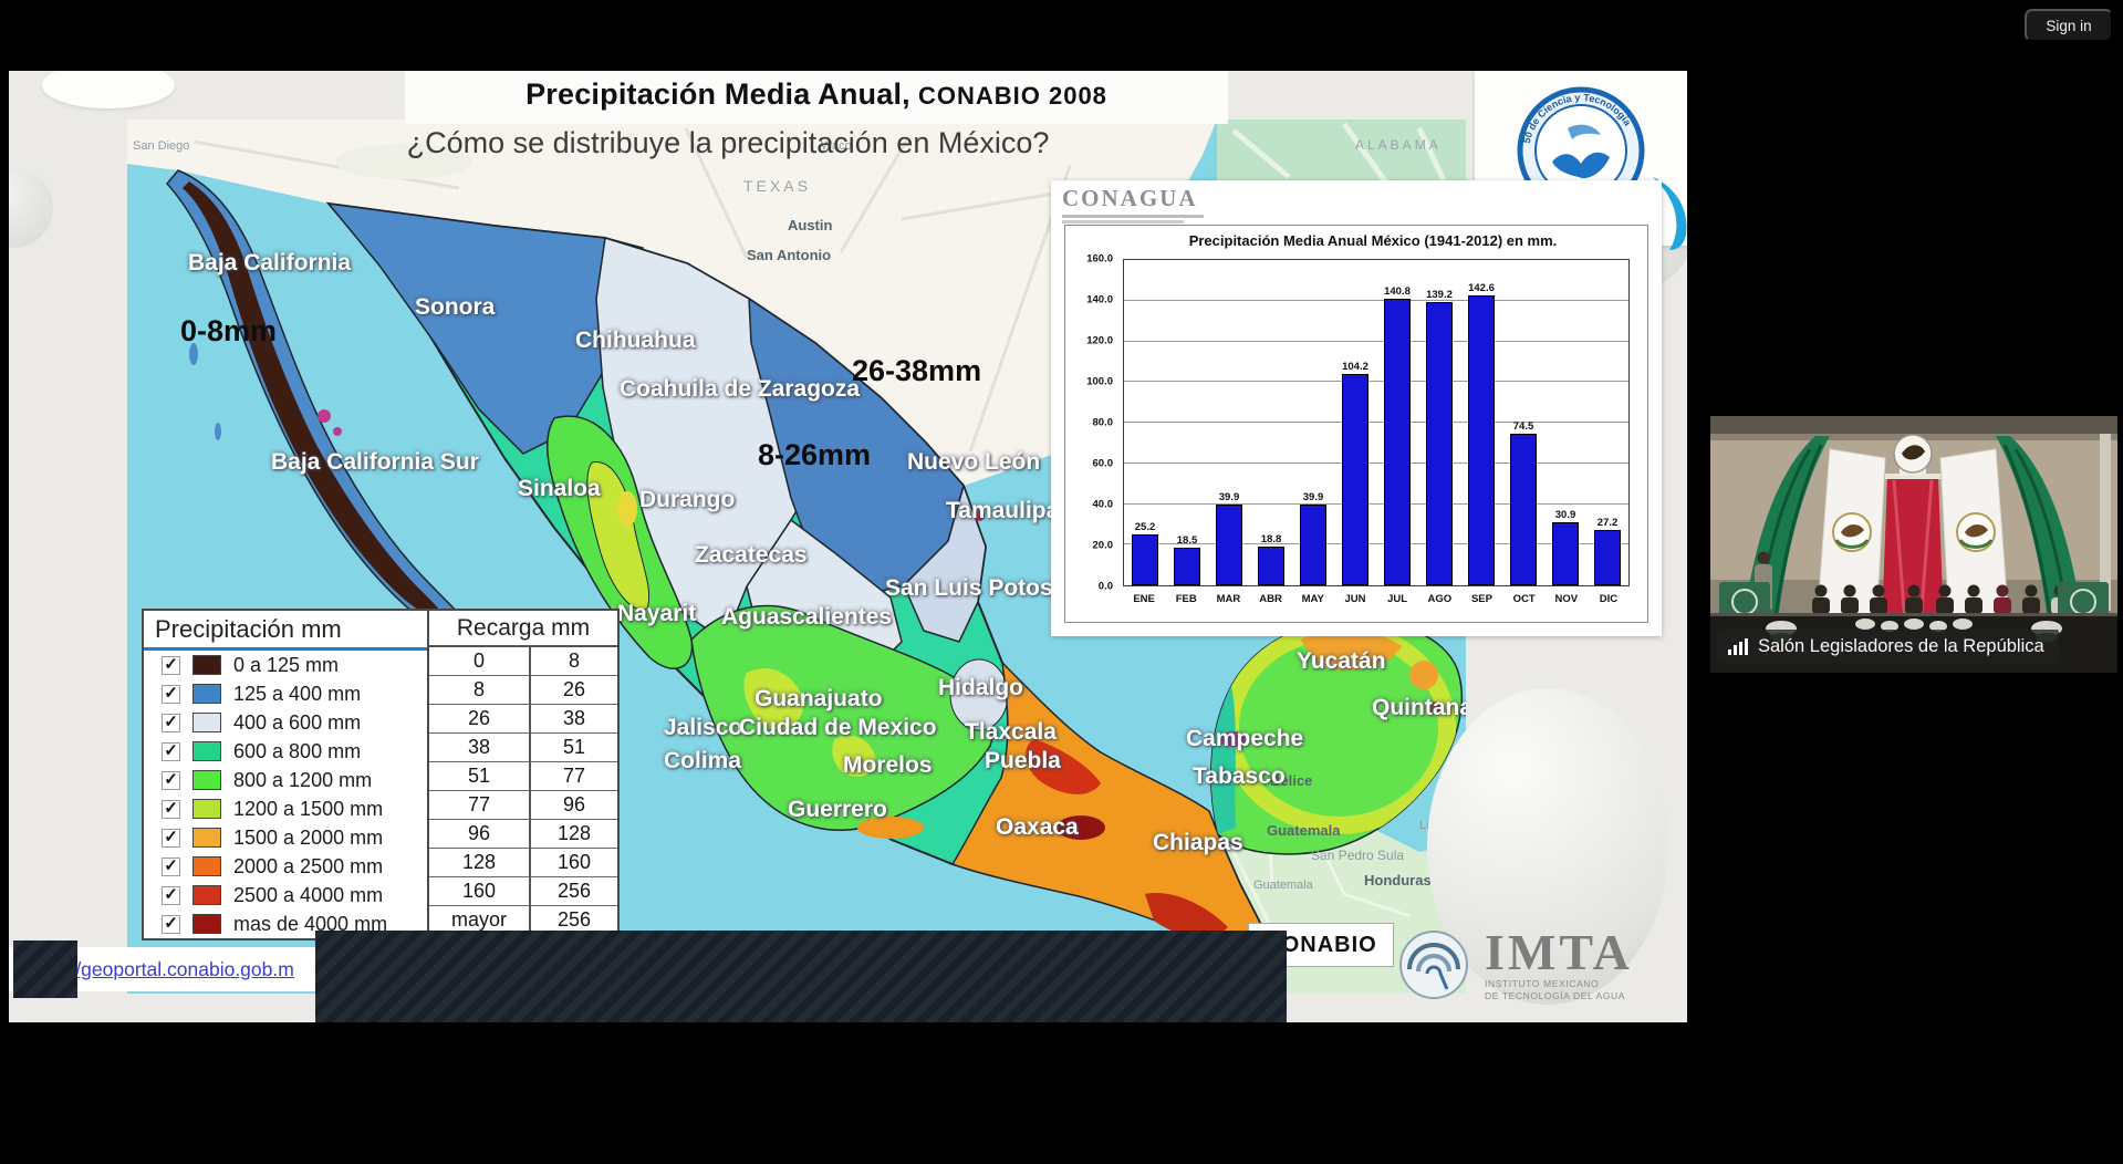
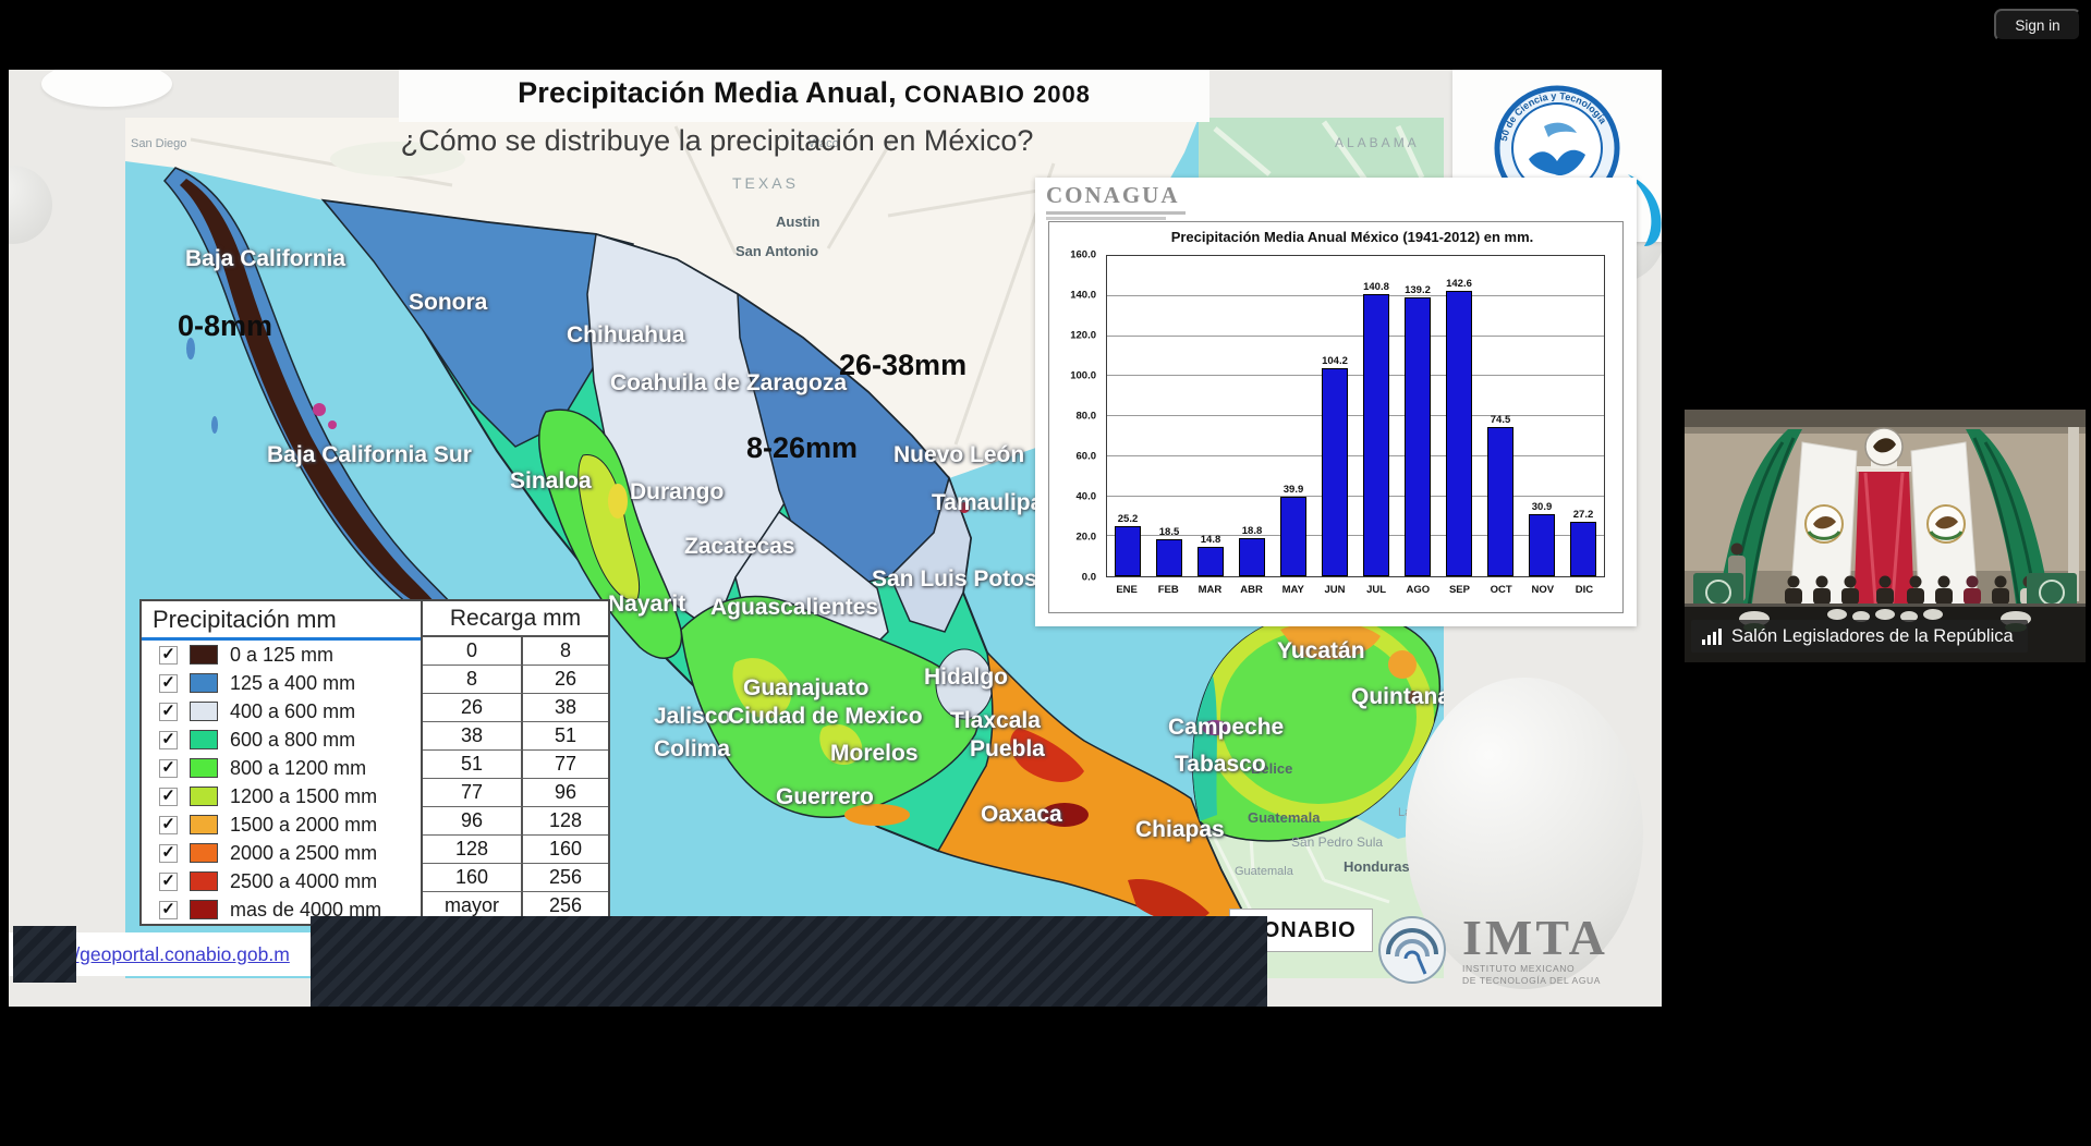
MAR: 39.9 -> 14.8
